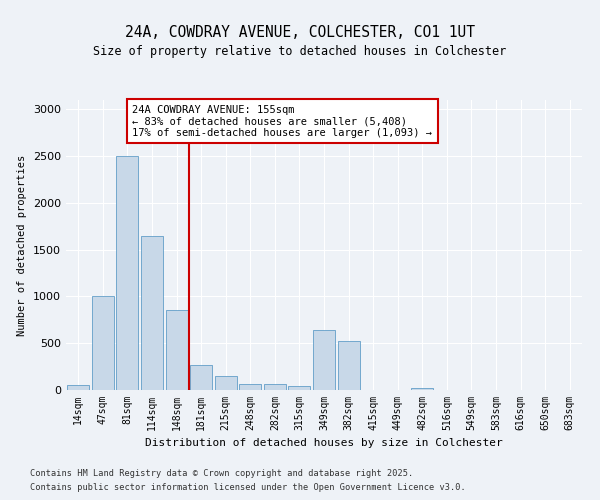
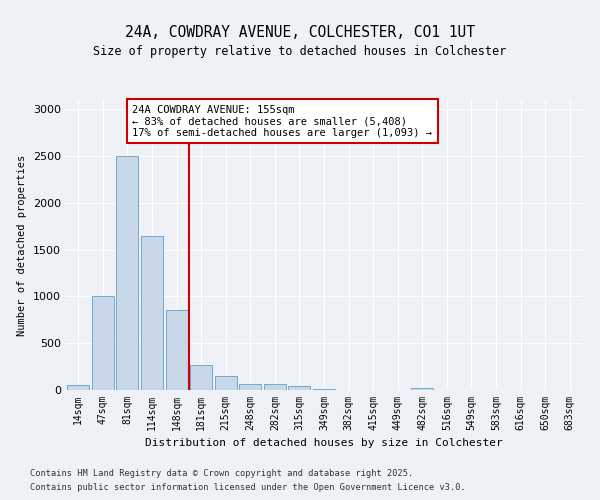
349sqm: 640 -> 10
382sqm: 520 -> 0
